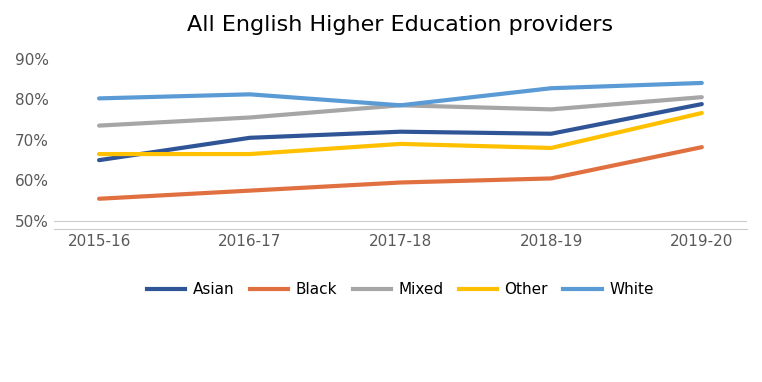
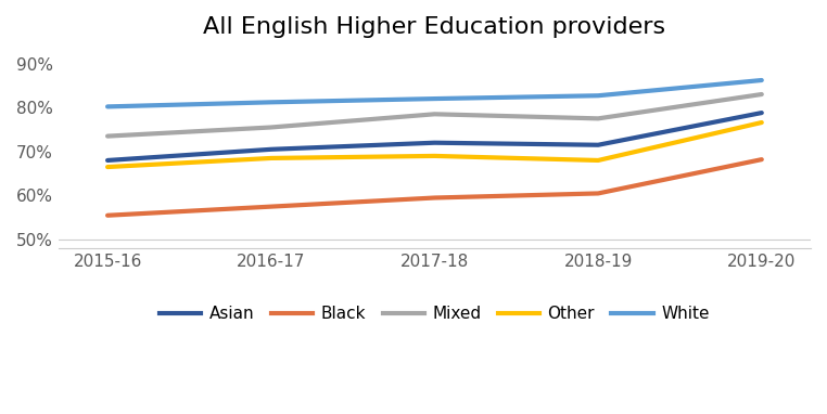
Asian/2015-16: 65.0% -> 68.0%
Other/2016-17: 66.5% -> 68.5%
White/2017-18: 78.5% -> 82.0%
Mixed/2019-20: 80.5% -> 83.0%
White/2019-20: 84.0% -> 86.2%
